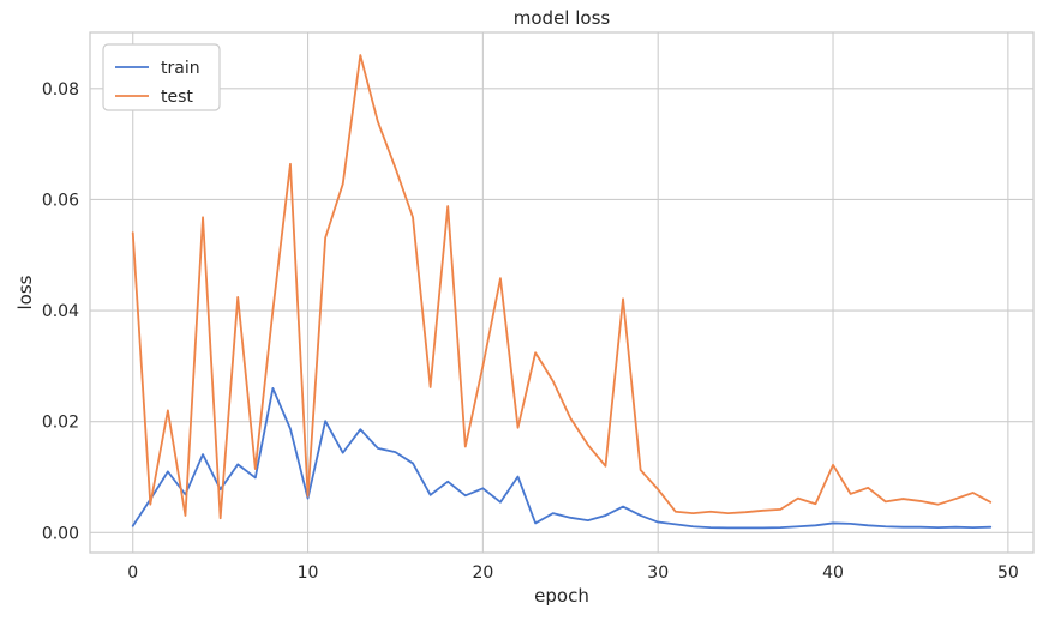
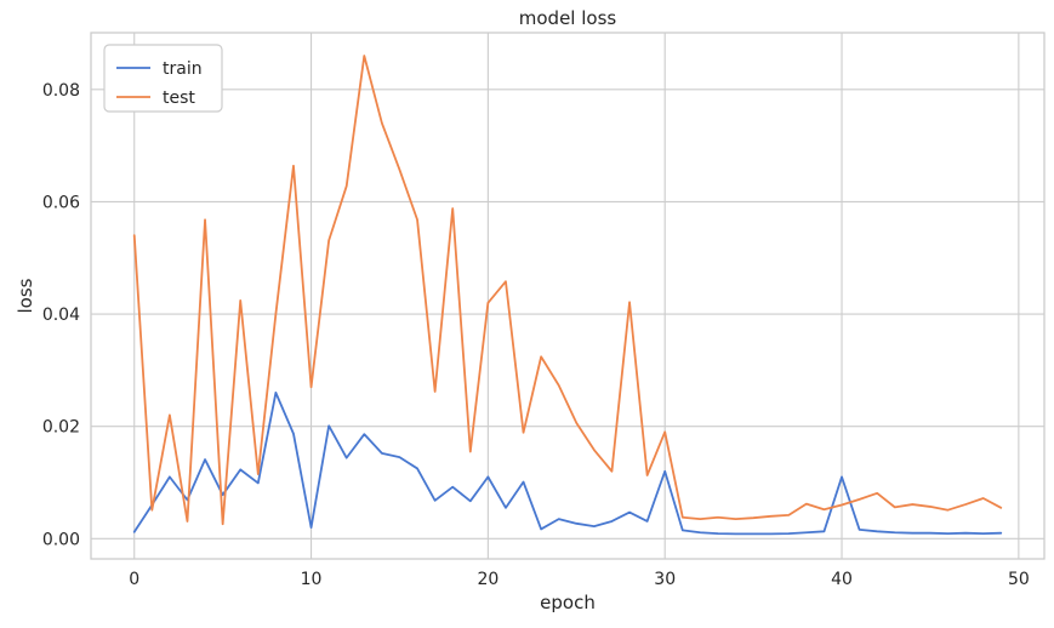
train/10: 0.006 -> 0.002
test/10: 0.007 -> 0.027
train/20: 0.008 -> 0.011
test/20: 0.030 -> 0.042
train/30: 0.002 -> 0.012
test/30: 0.008 -> 0.019
train/40: 0.002 -> 0.011
test/40: 0.012 -> 0.006
